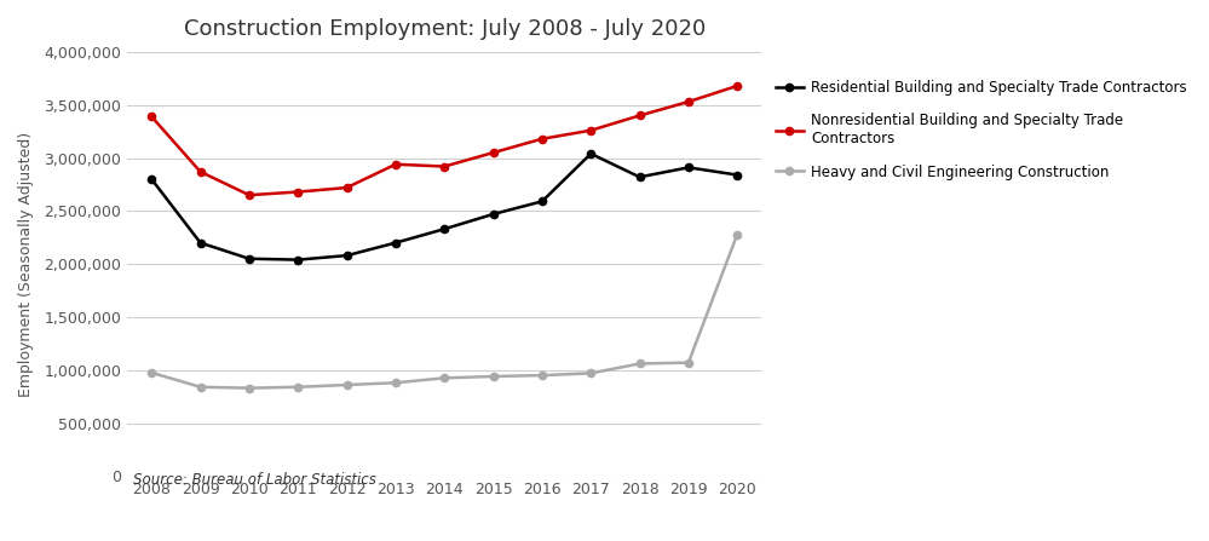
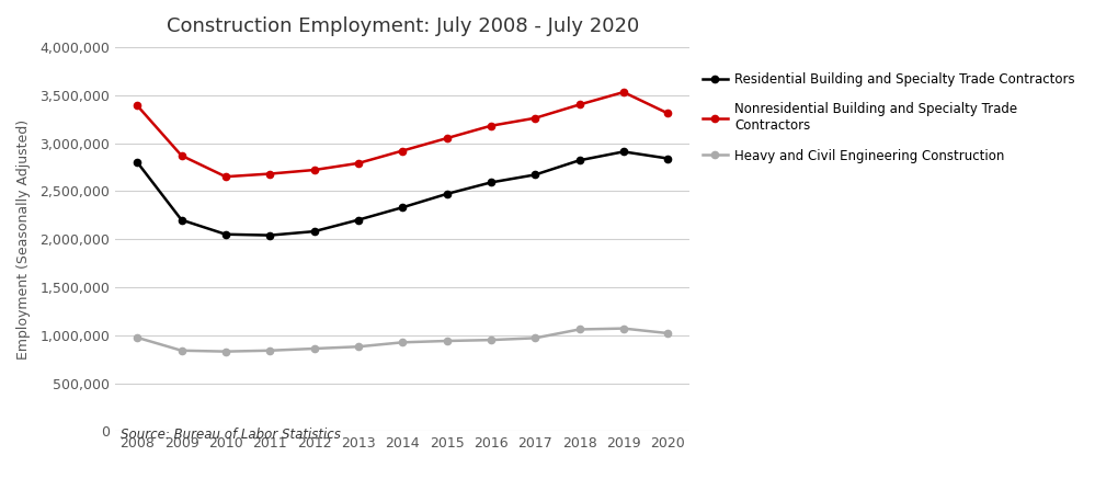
Nonresidential Building and Specialty Trade Contractors/2013: 2,940,000 -> 2,790,000
Residential Building and Specialty Trade Contractors/2017: 3,040,000 -> 2,670,000
Nonresidential Building and Specialty Trade Contractors/2020: 3,680,000 -> 3,310,000
Heavy and Civil Engineering Construction/2020: 2,280,000 -> 1,020,000
